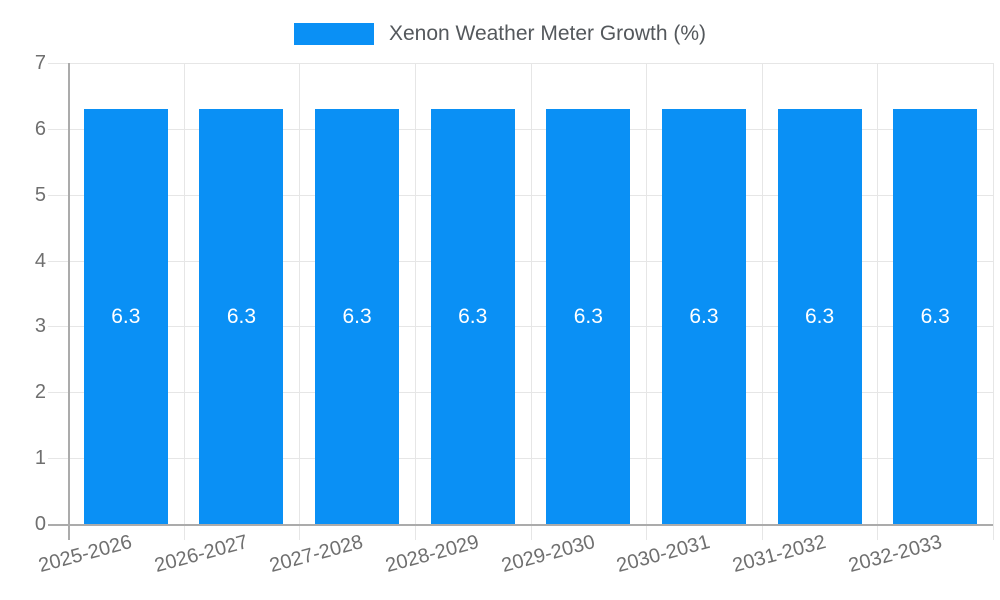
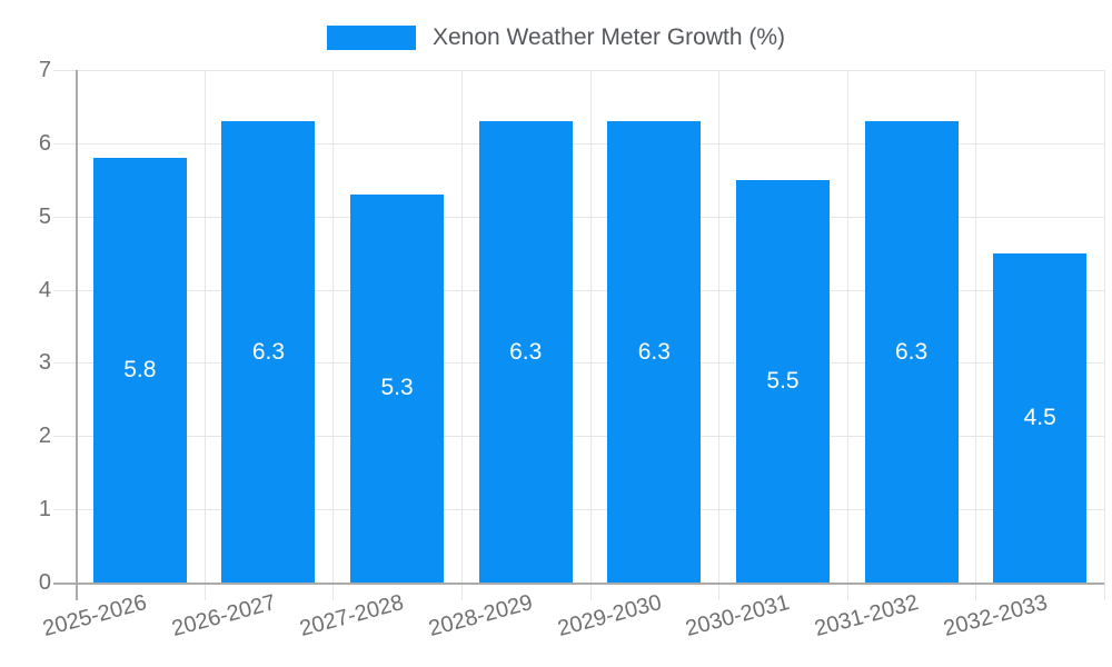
2025-2026: 6.3 -> 5.8
2027-2028: 6.3 -> 5.3
2030-2031: 6.3 -> 5.5
2032-2033: 6.3 -> 4.5
